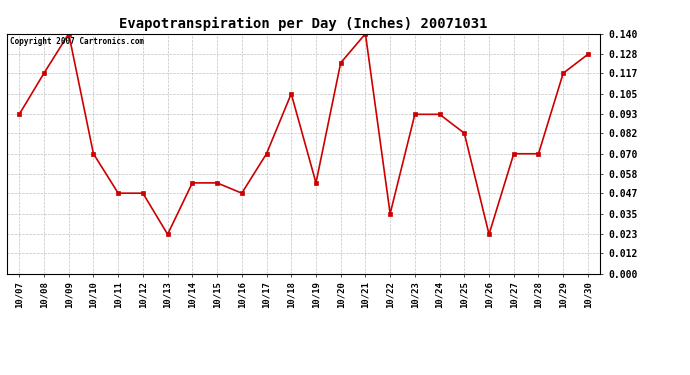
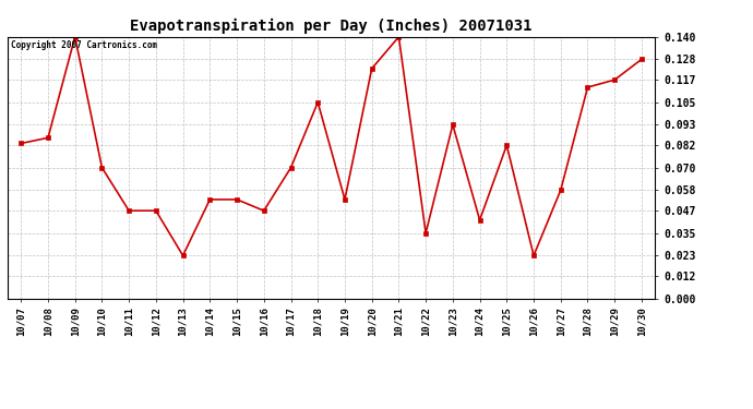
10/07: 0.093 -> 0.083
10/08: 0.117 -> 0.086
10/24: 0.093 -> 0.042
10/27: 0.070 -> 0.058
10/28: 0.070 -> 0.113
